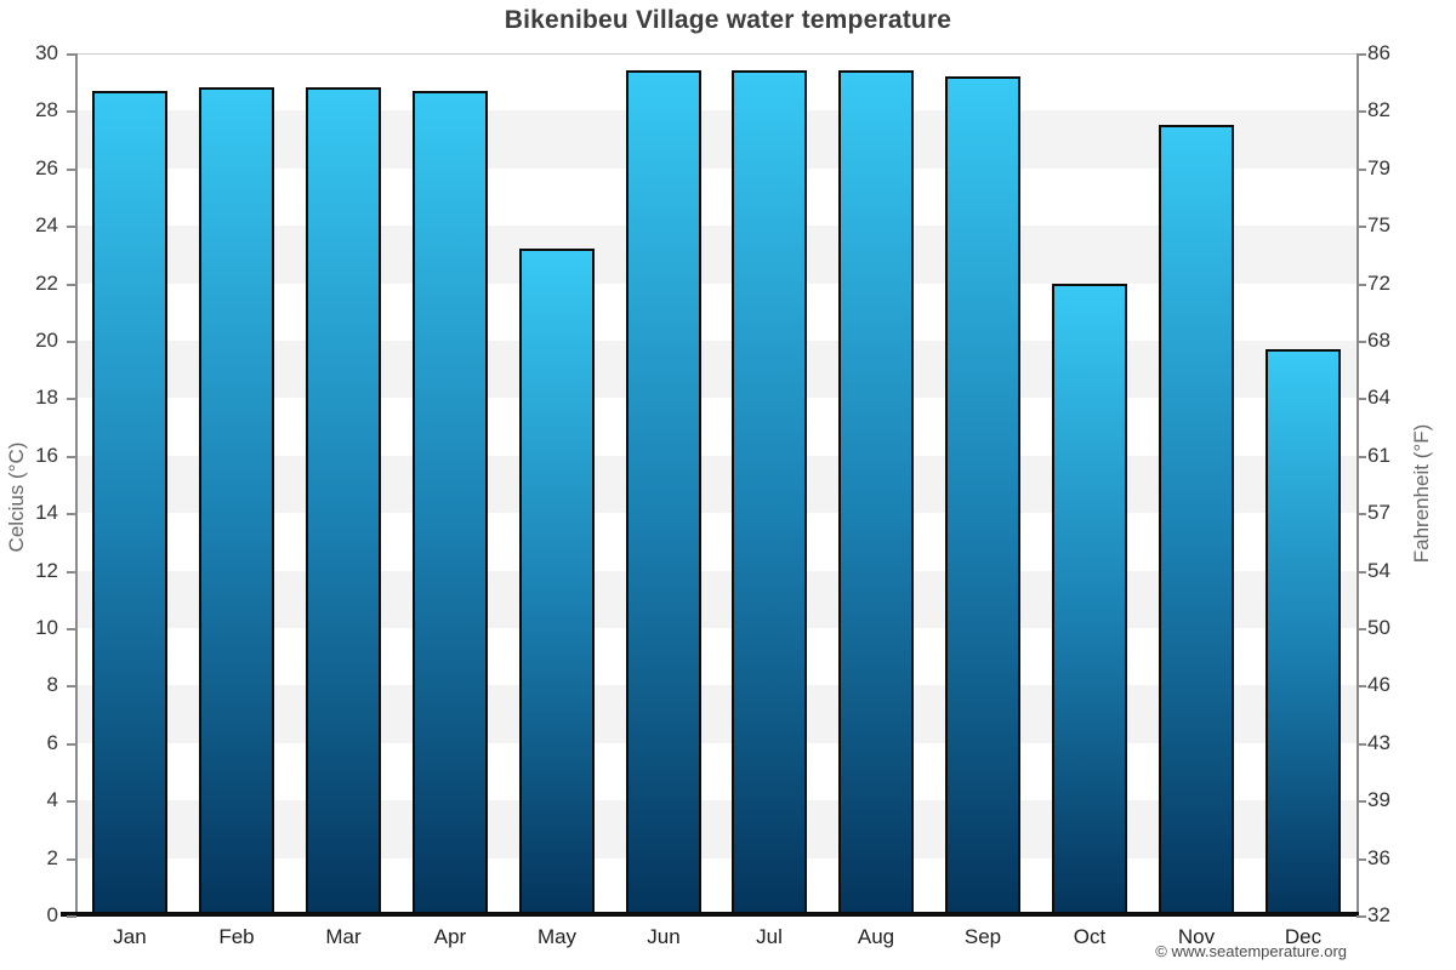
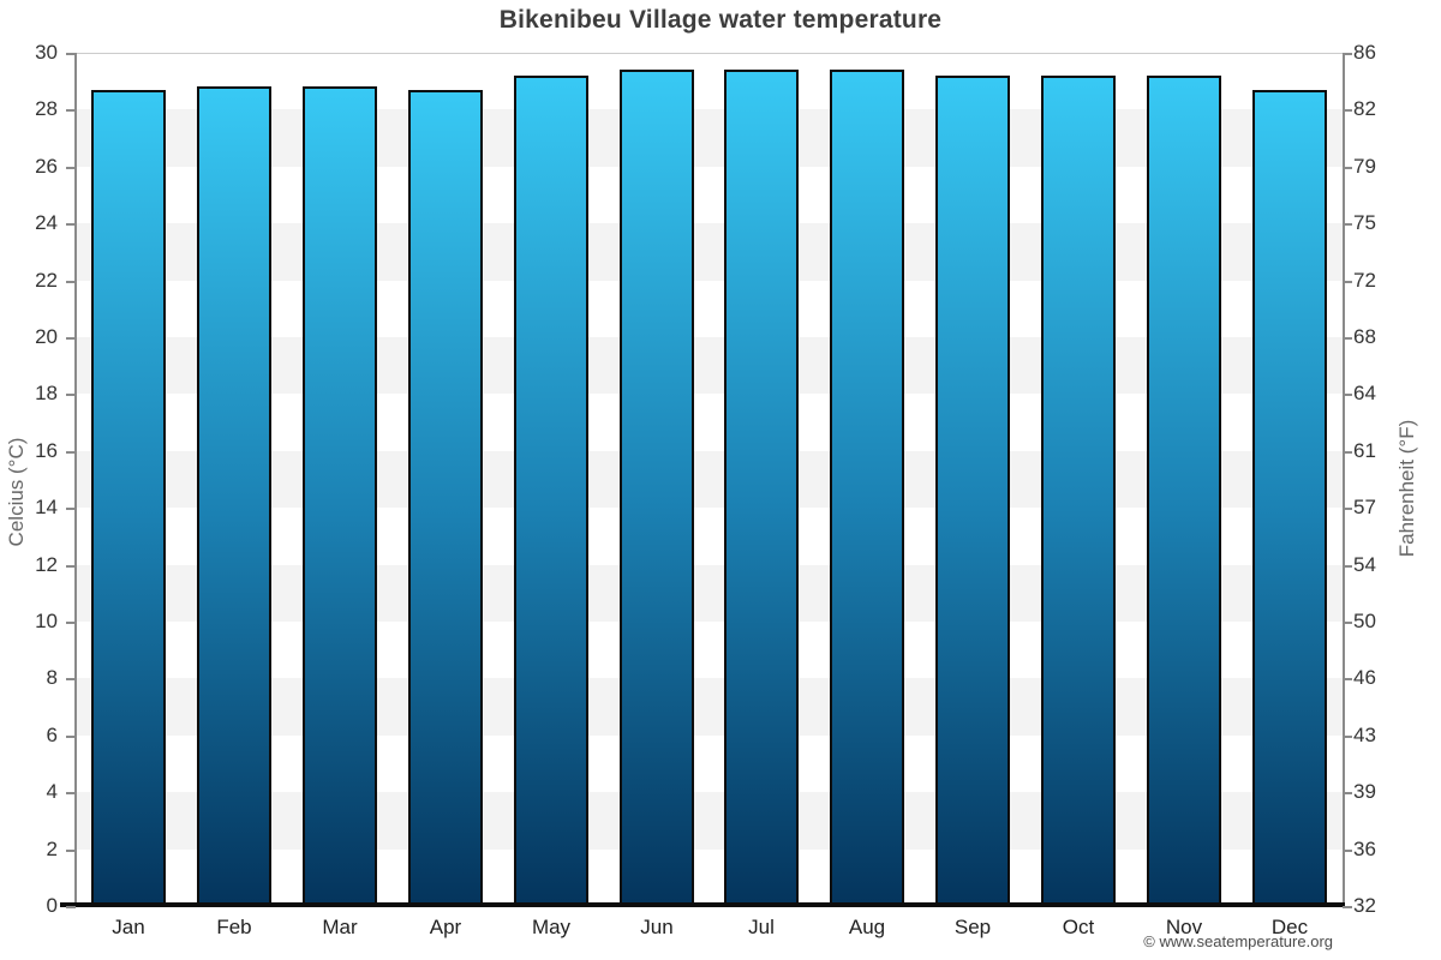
May: 23.2 -> 29.2
Oct: 22.0 -> 29.2
Nov: 27.5 -> 29.2
Dec: 19.7 -> 28.7
